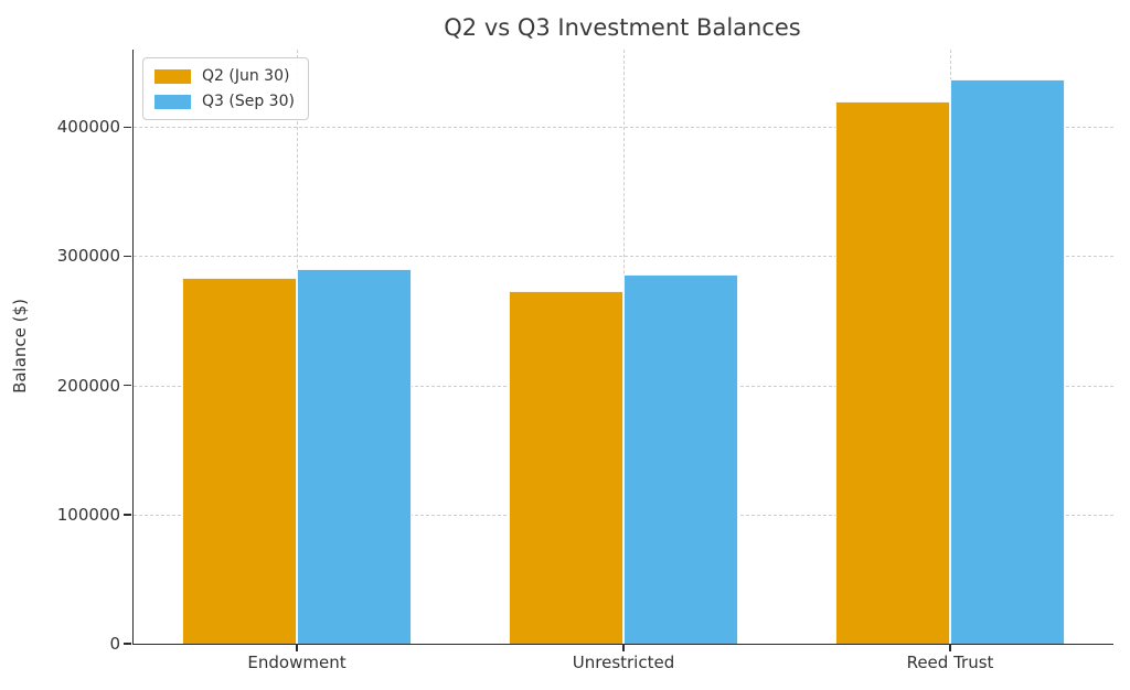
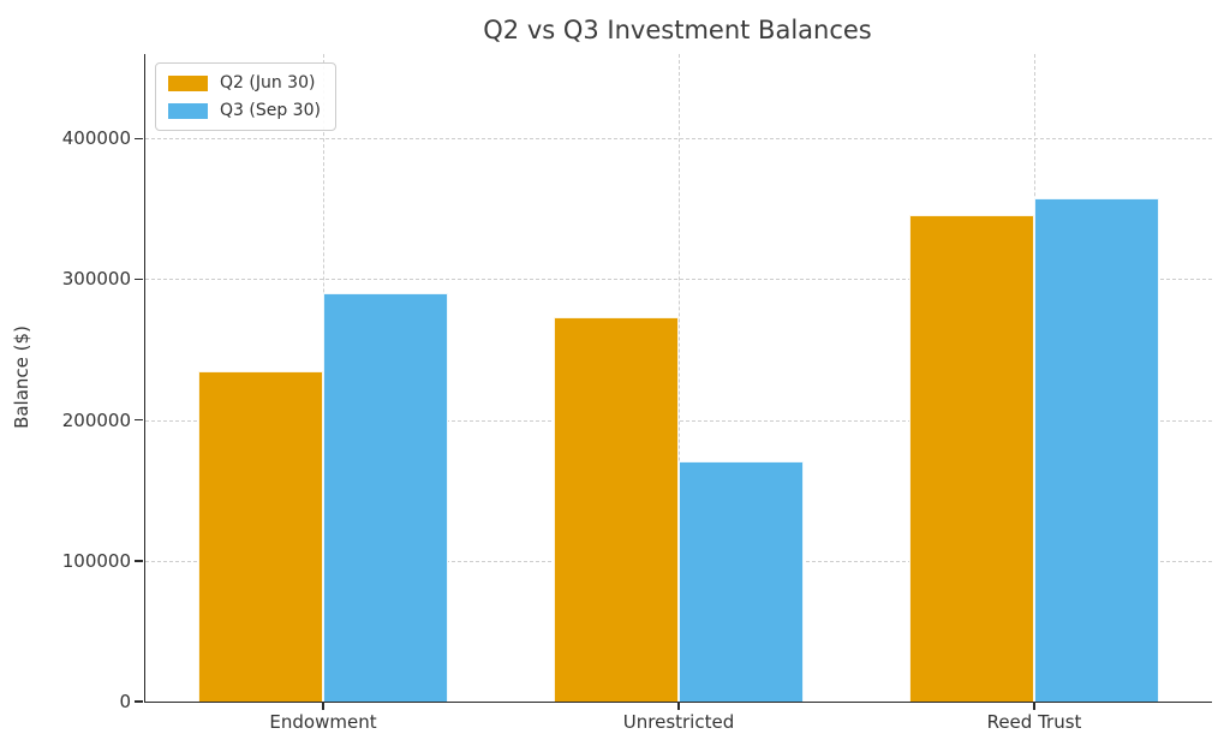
Q2 (Jun 30)/Endowment: 284000 -> 235000
Q3 (Sep 30)/Unrestricted: 286000 -> 171000
Q2 (Jun 30)/Reed Trust: 420000 -> 346000
Q3 (Sep 30)/Reed Trust: 437000 -> 358000
